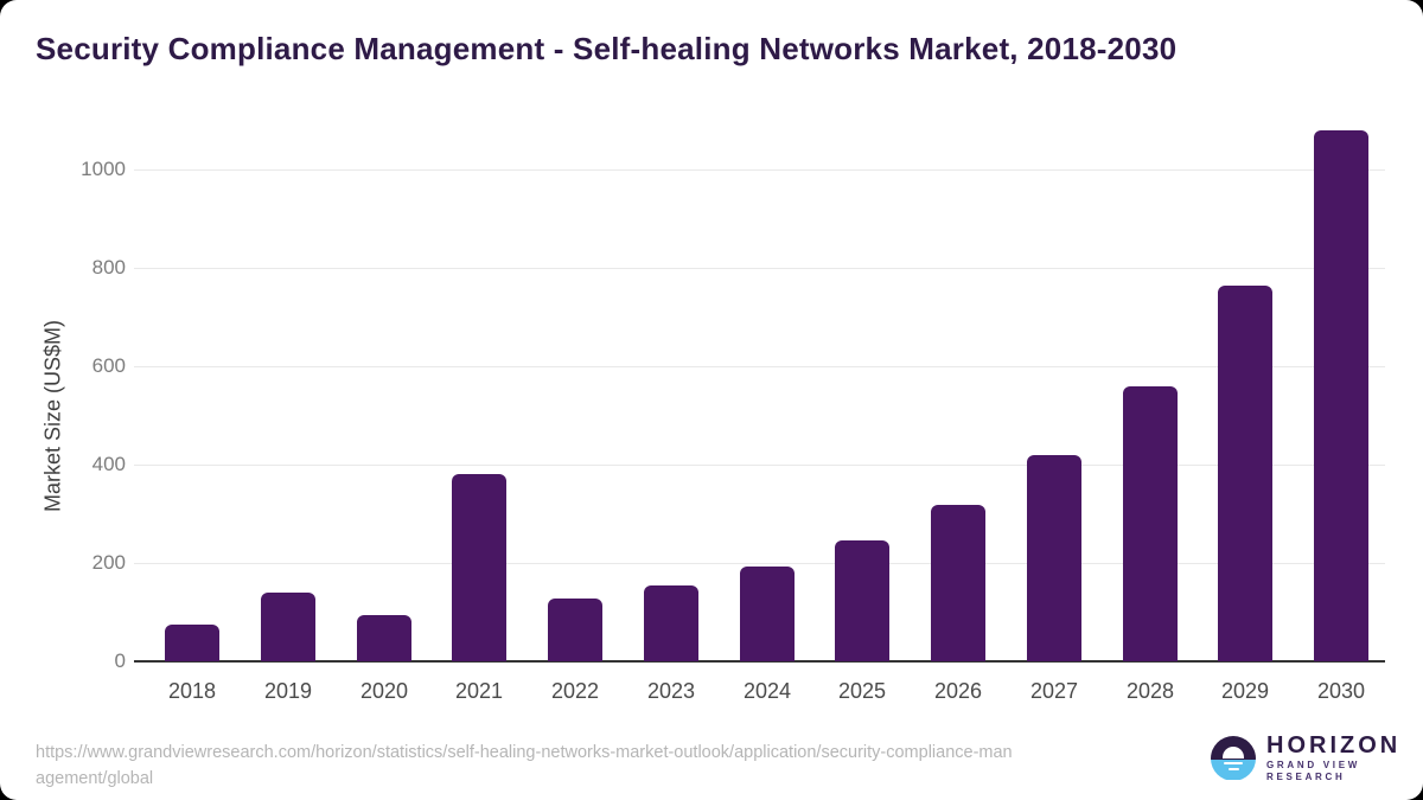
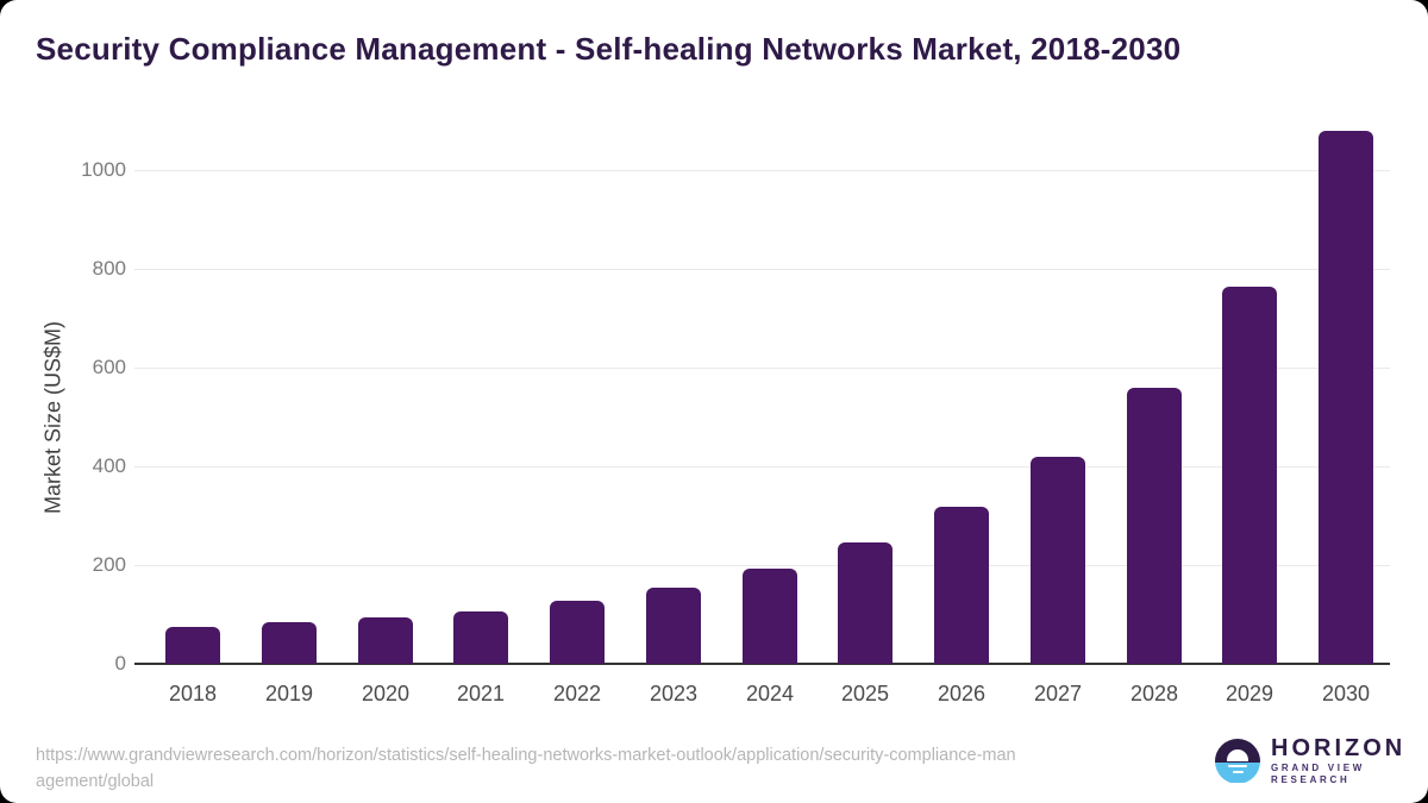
2019: 140 -> 80
2021: 380 -> 110
